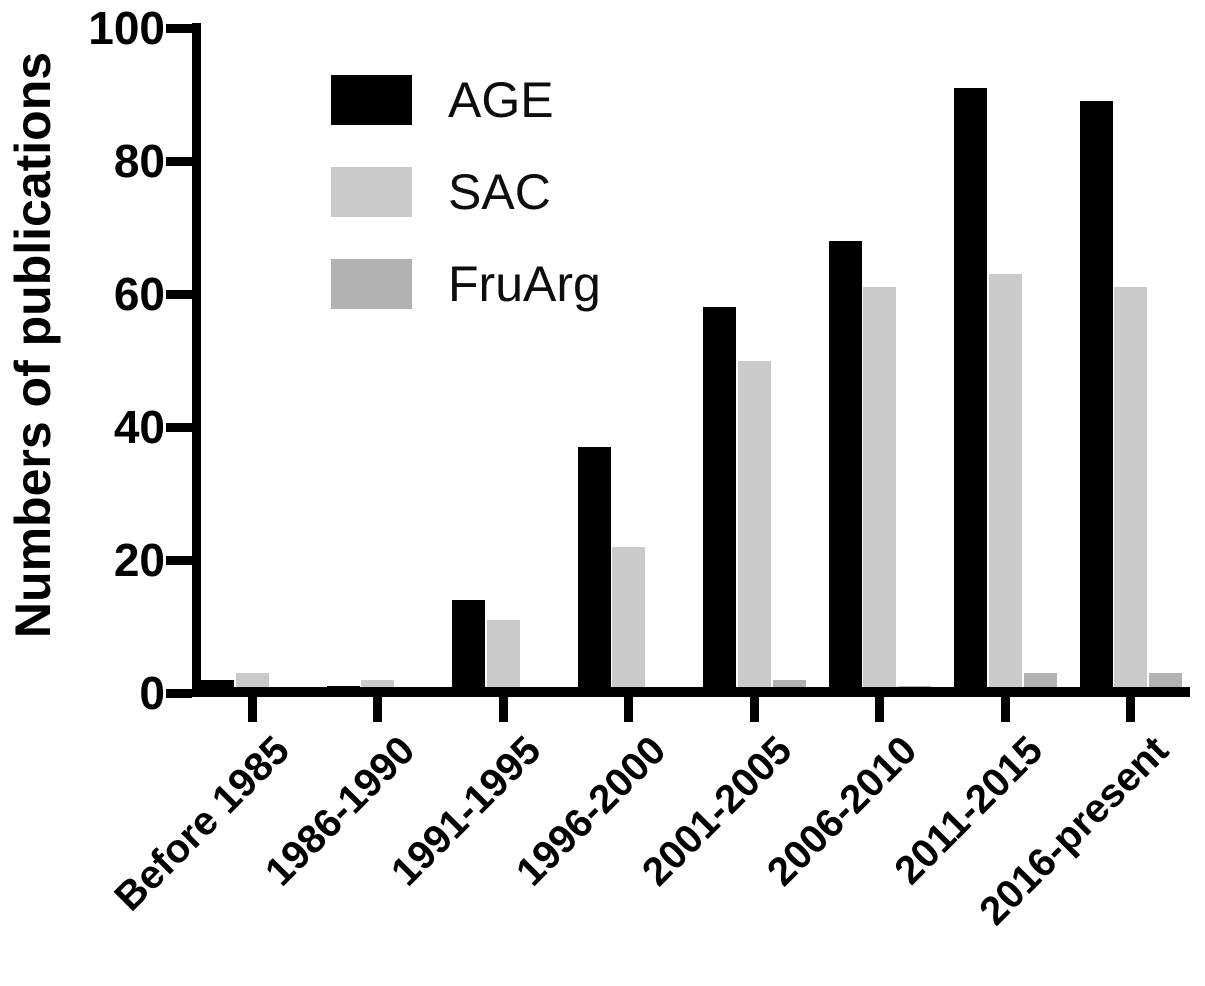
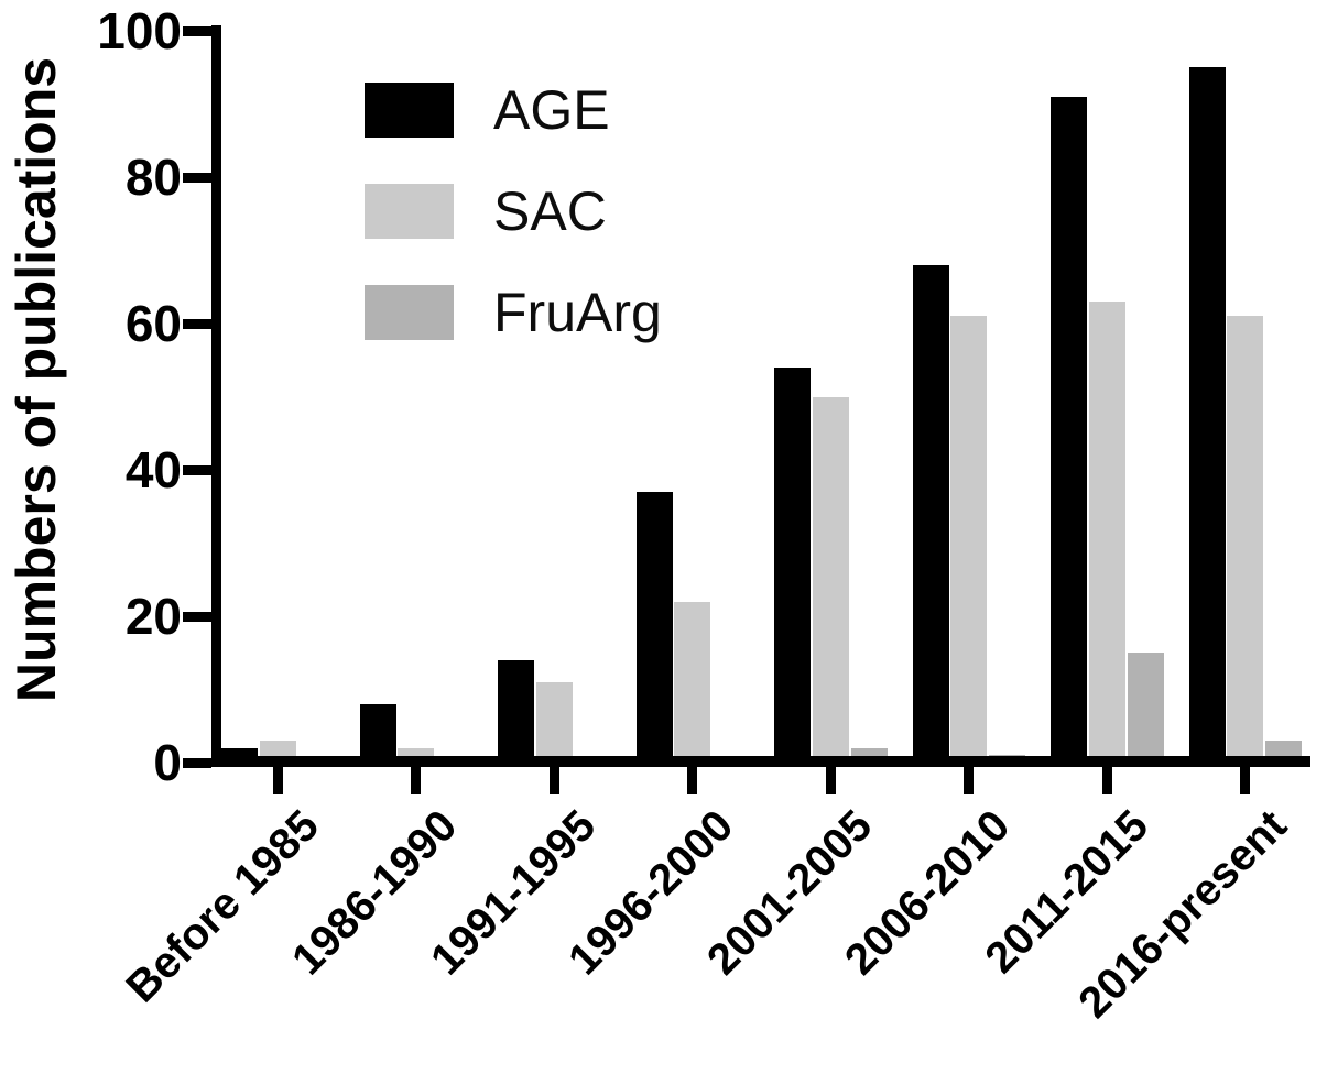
AGE/1986-1990: 1 -> 8
AGE/2001-2005: 58 -> 54
FruArg/2011-2015: 3 -> 15
AGE/2016-present: 89 -> 95
